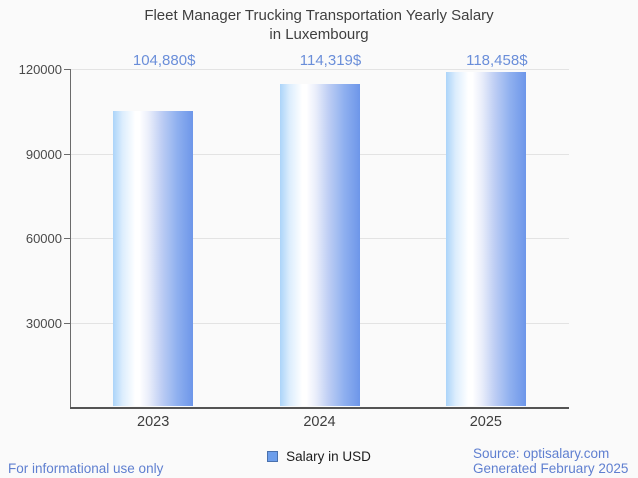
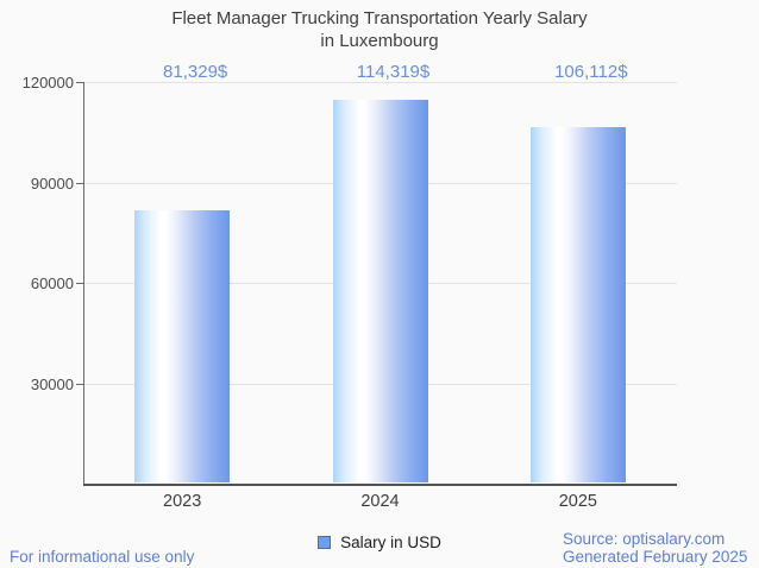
2023: 104,880 -> 81,329
2025: 118,458 -> 106,112
